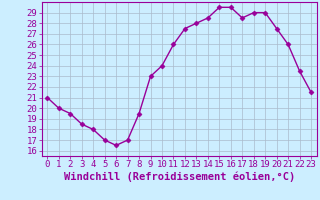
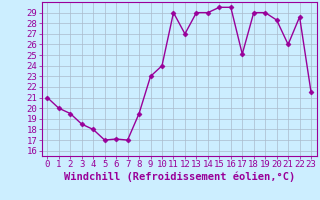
6: 16.5 -> 17.1
11: 26.0 -> 29.0
12: 27.5 -> 27.0
13: 28.0 -> 29.0
14: 28.5 -> 29.0
17: 28.5 -> 25.1
20: 27.5 -> 28.3
22: 23.5 -> 28.6
